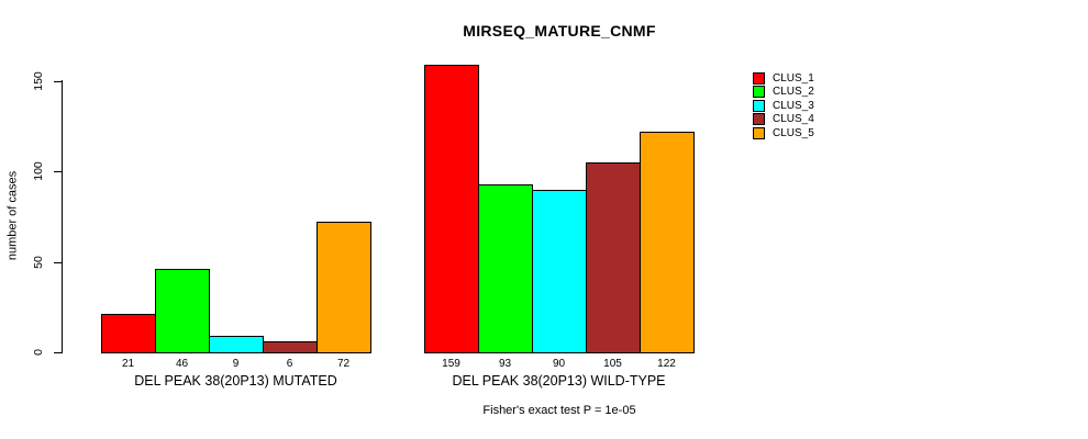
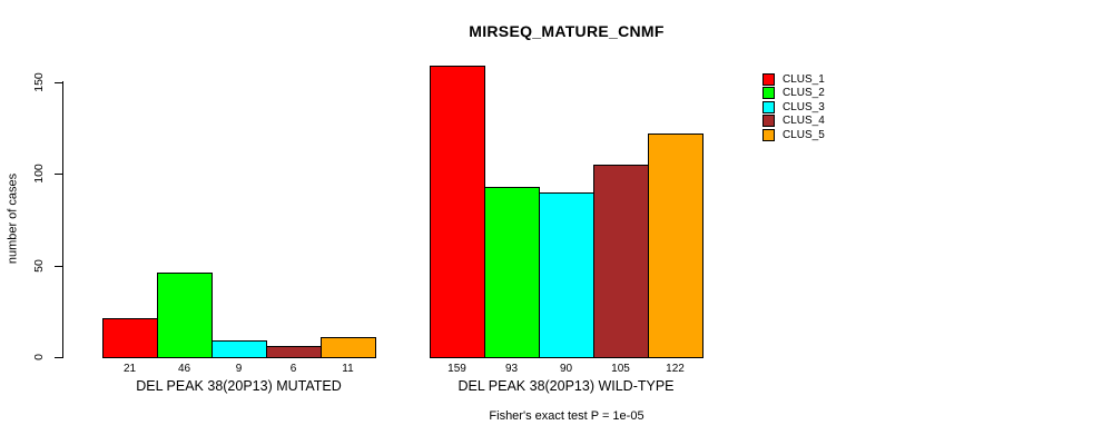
CLUS_5/DEL PEAK 38(20P13) MUTATED: 72 -> 11
